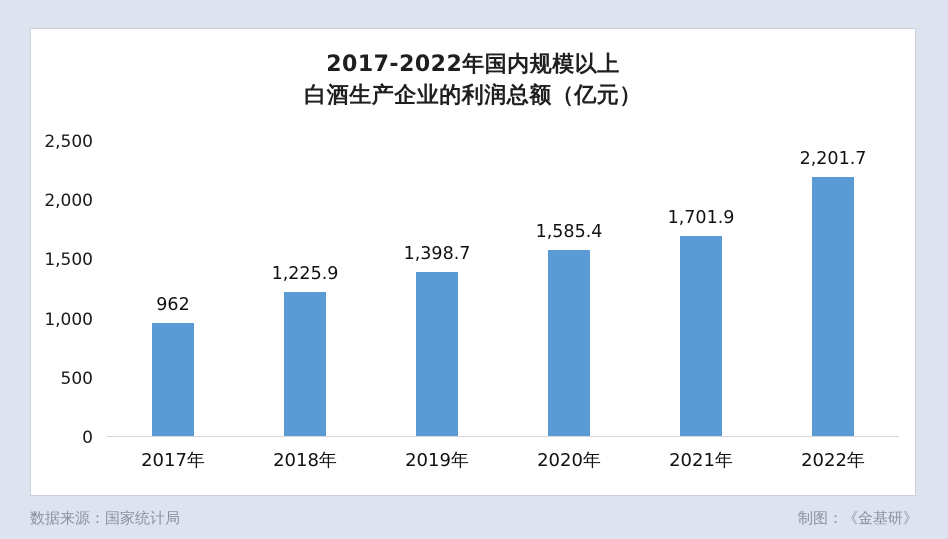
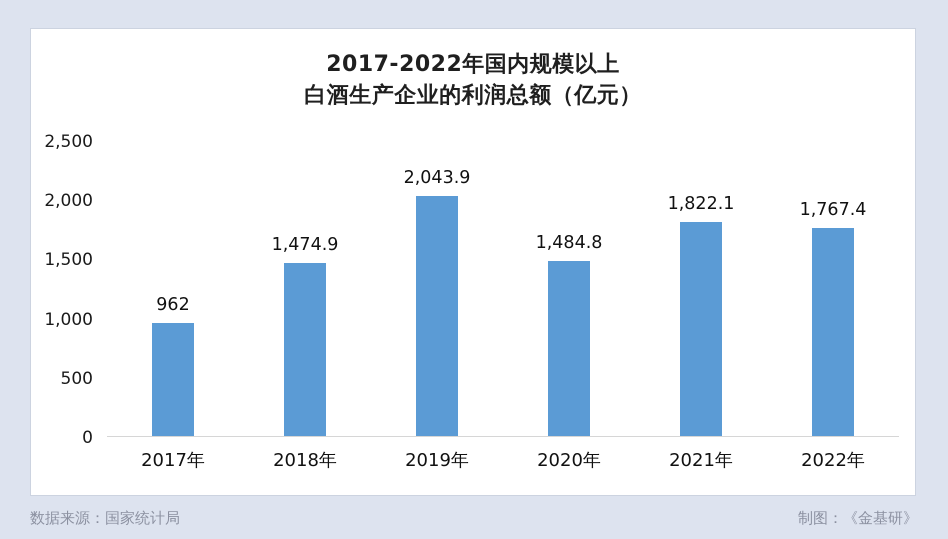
2018年: 1,225.9 -> 1,474.9
2019年: 1,398.7 -> 2,043.9
2020年: 1,585.4 -> 1,484.8
2021年: 1,701.9 -> 1,822.1
2022年: 2,201.7 -> 1,767.4
